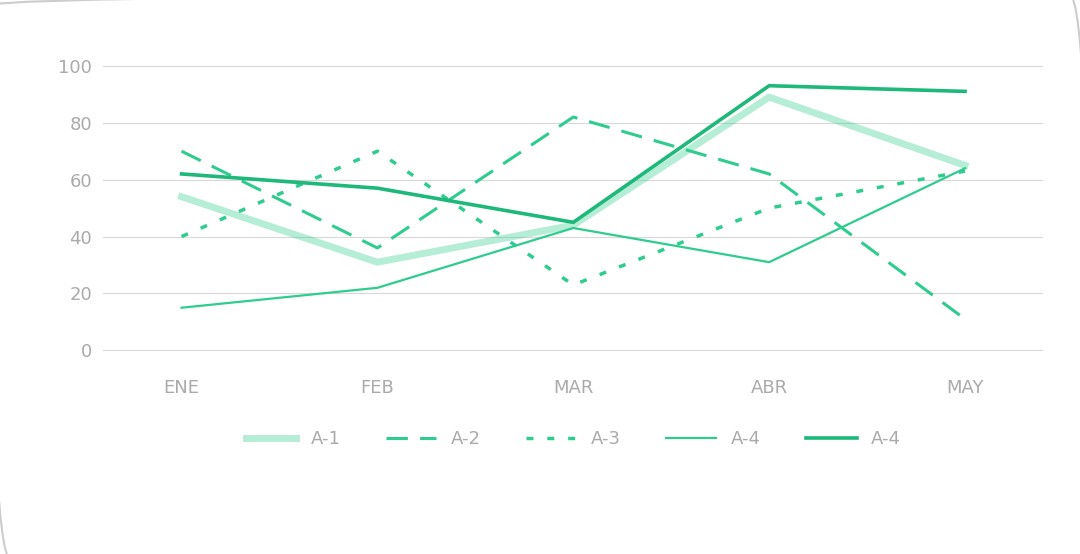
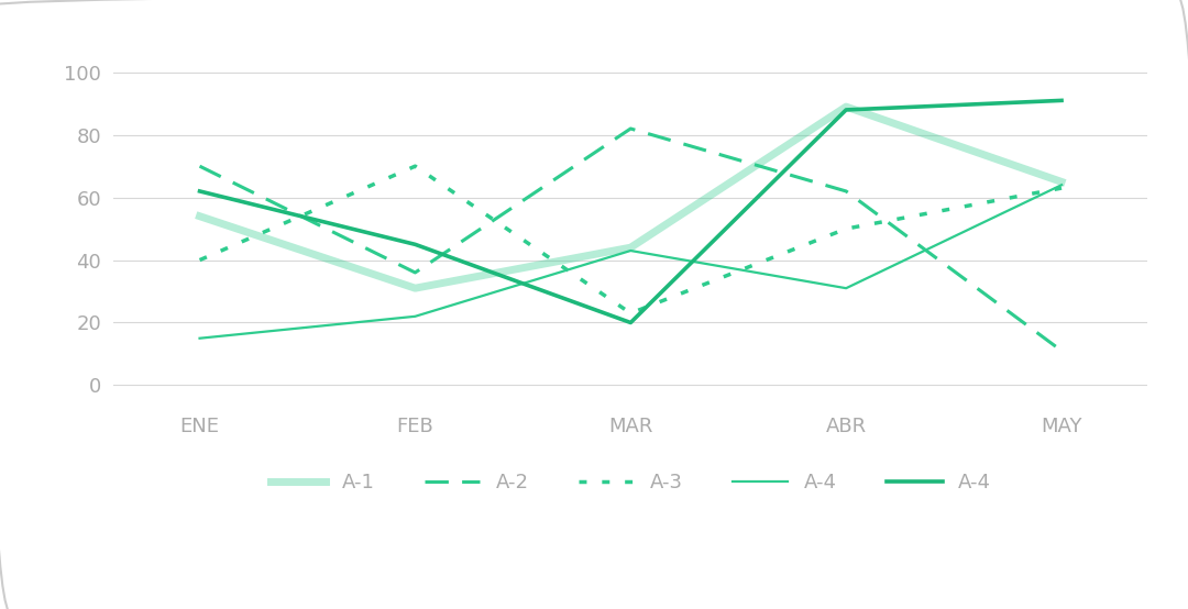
A-4/FEB: 57 -> 45
A-4/MAR: 45 -> 20
A-4/ABR: 93 -> 88
